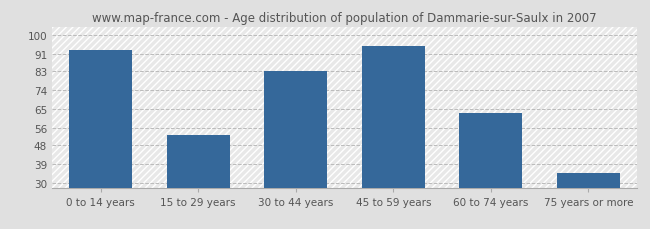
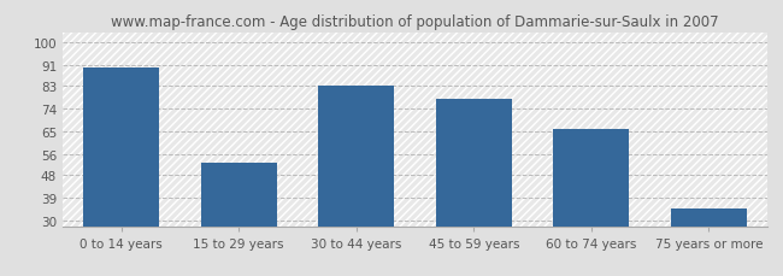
0 to 14 years: 93 -> 90
45 to 59 years: 95 -> 78
60 to 74 years: 63 -> 66
